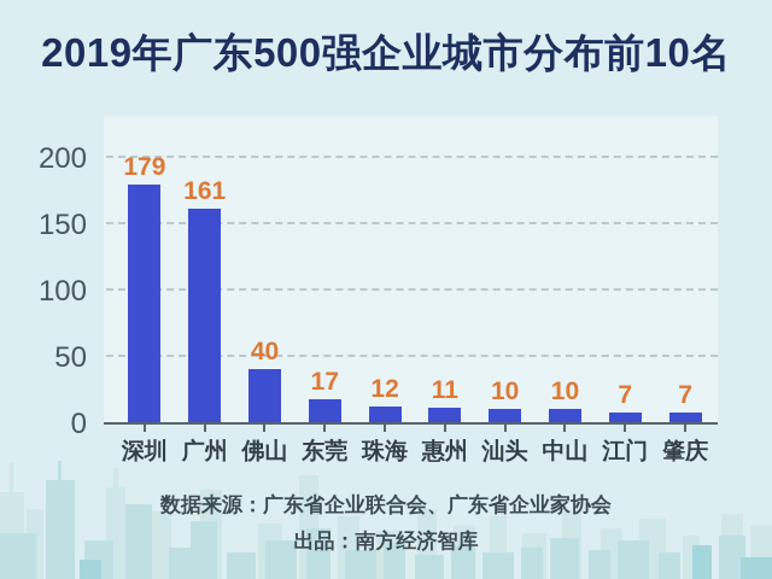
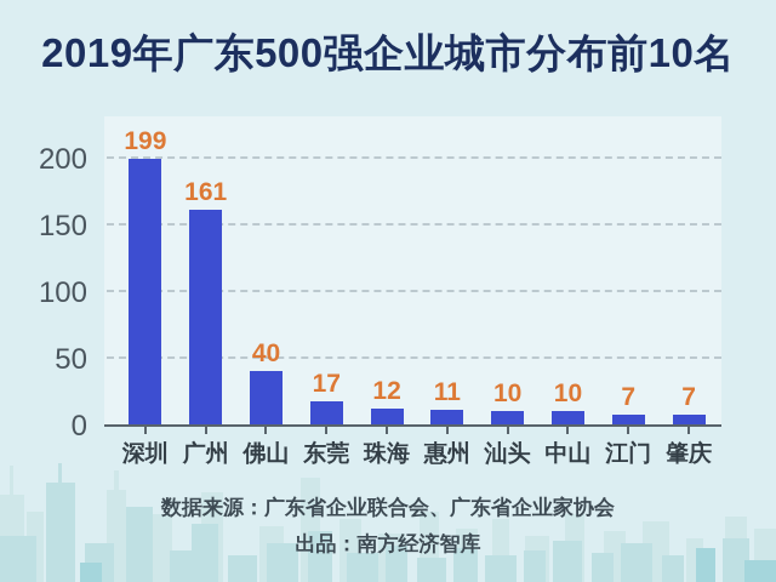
深圳: 179 -> 199
